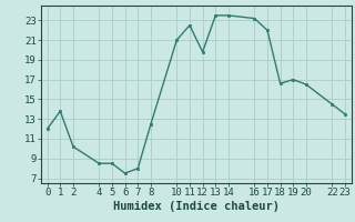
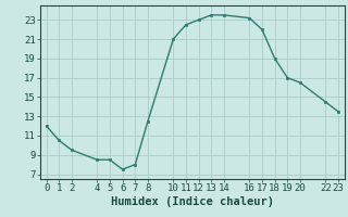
1: 13.8 -> 10.5
2: 10.2 -> 9.5
12: 19.8 -> 23.0
18: 16.6 -> 19.0
